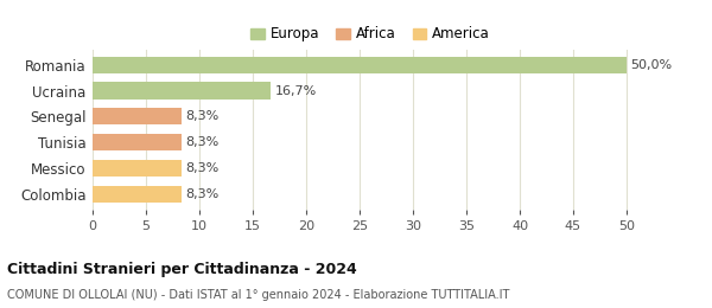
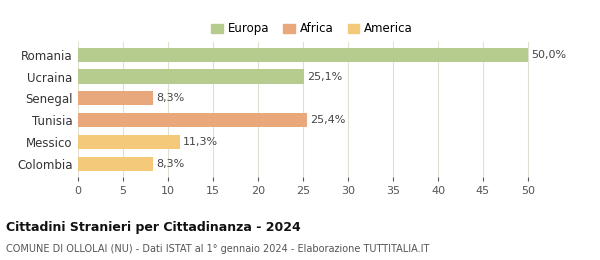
Ucraina: 16,7% -> 25,1%
Tunisia: 8,3% -> 25,4%
Messico: 8,3% -> 11,3%
